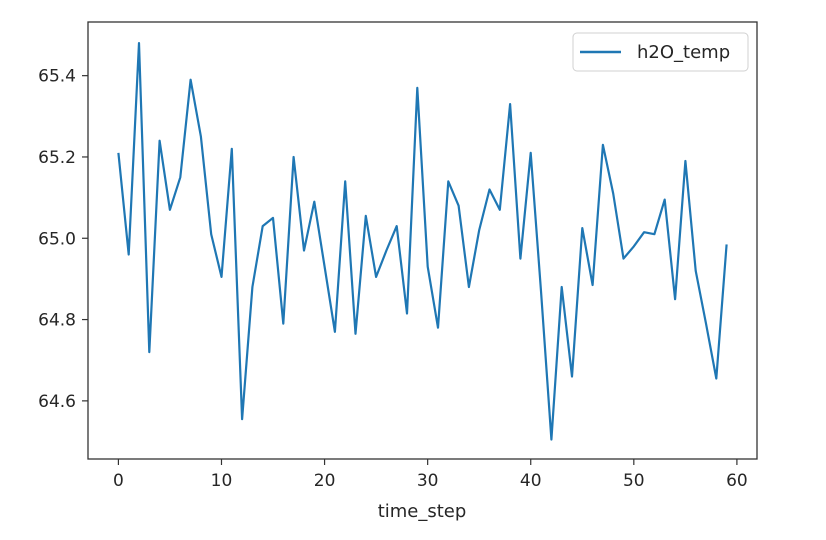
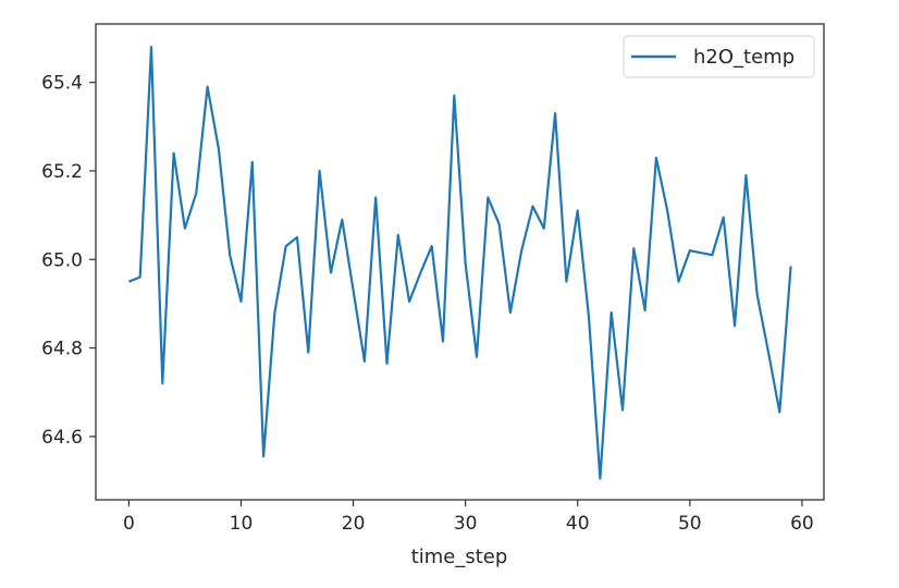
0: 65.21 -> 64.95
30: 64.93 -> 64.99
40: 65.21 -> 65.11
50: 64.98 -> 65.02
